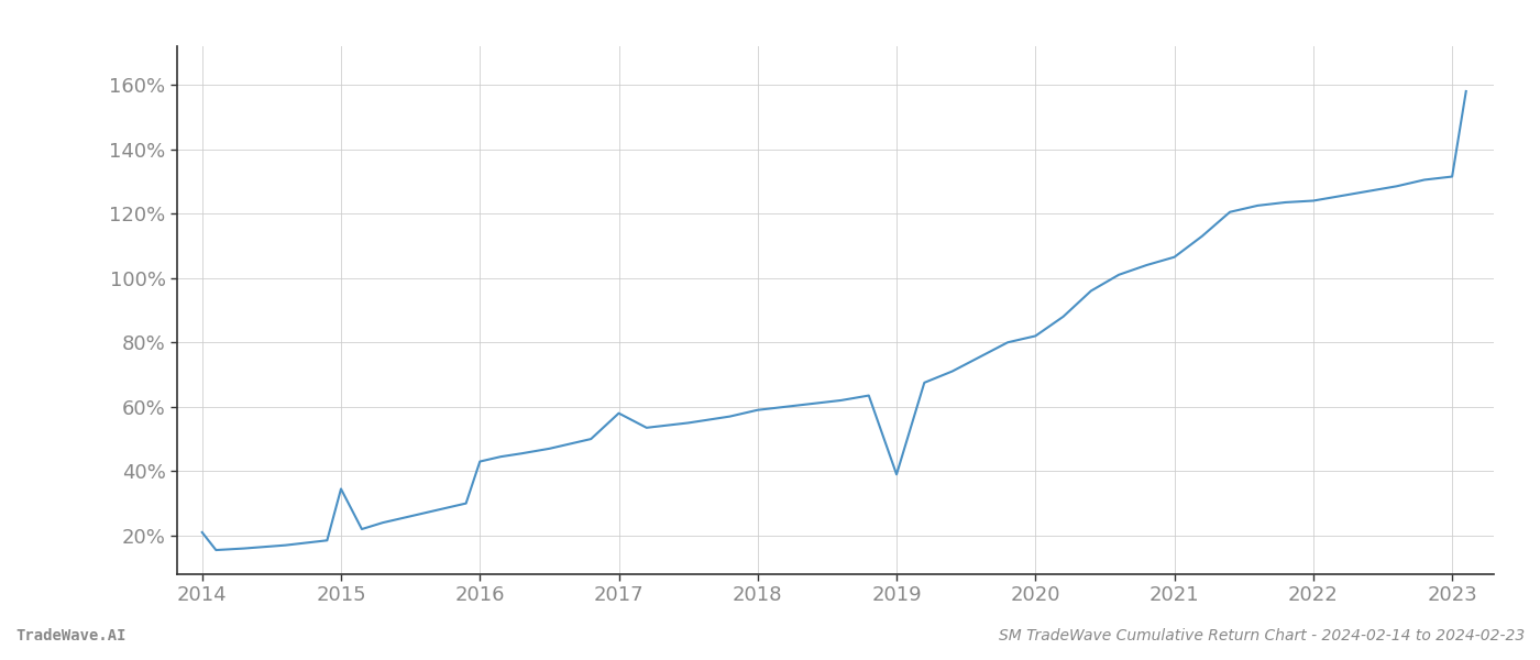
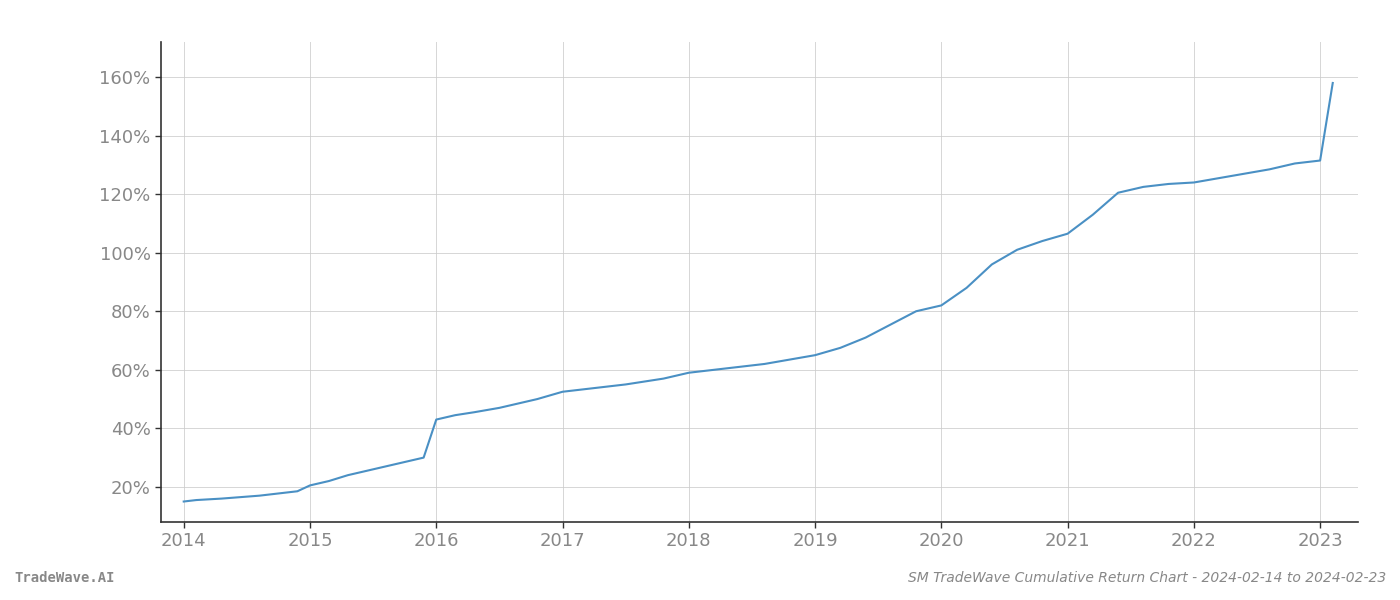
2014: 21.0% -> 15.0%
2015: 34.5% -> 20.5%
2017: 58.0% -> 52.5%
2019: 39.0% -> 65.0%
